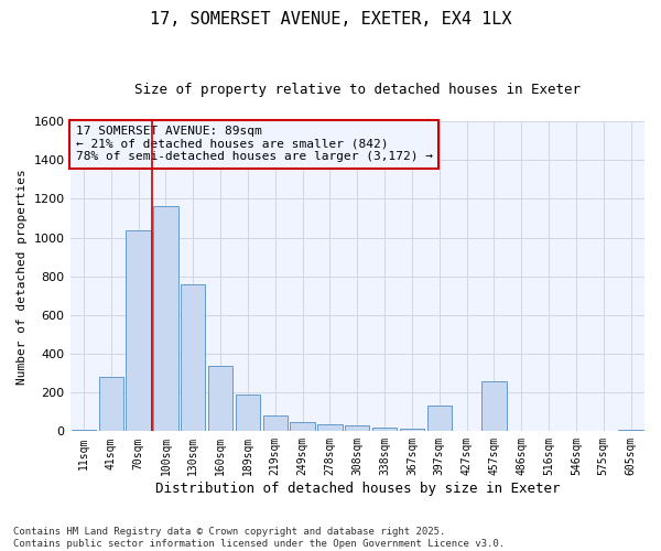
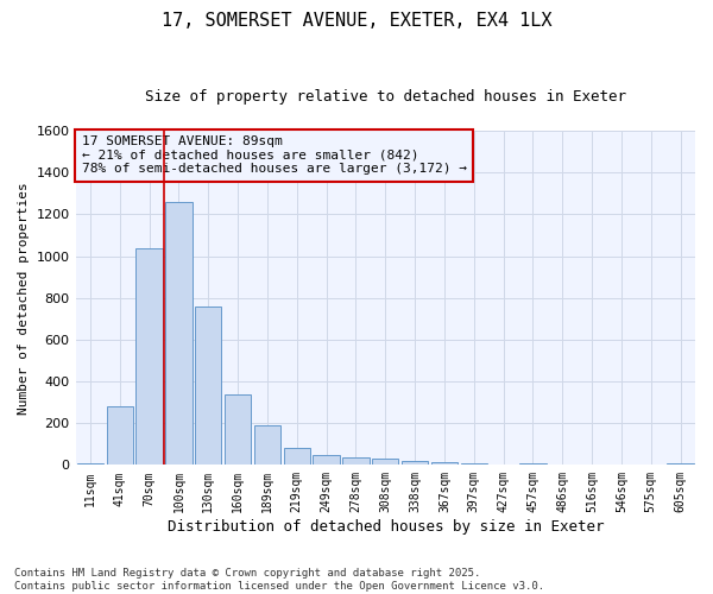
100sqm: 1160 -> 1260
397sqm: 130 -> 10
457sqm: 260 -> 10
